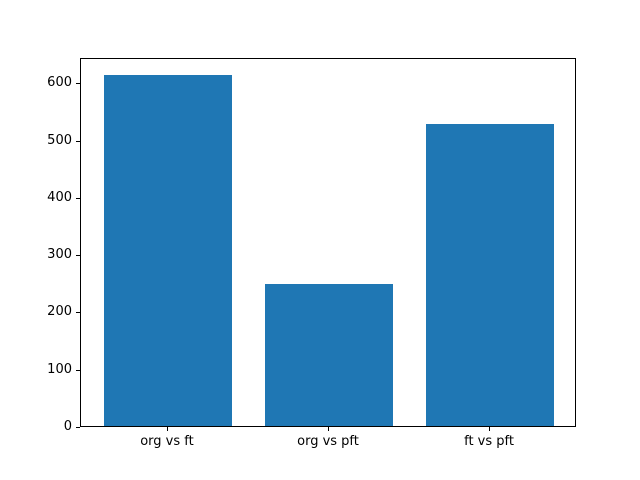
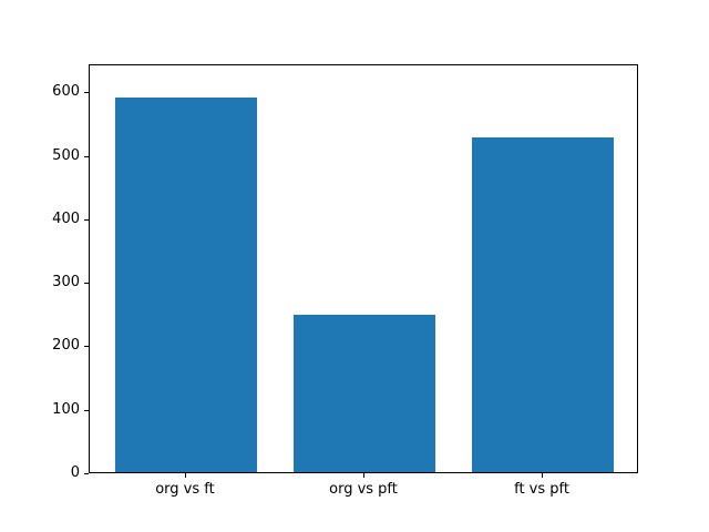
org vs ft: 610 -> 590
